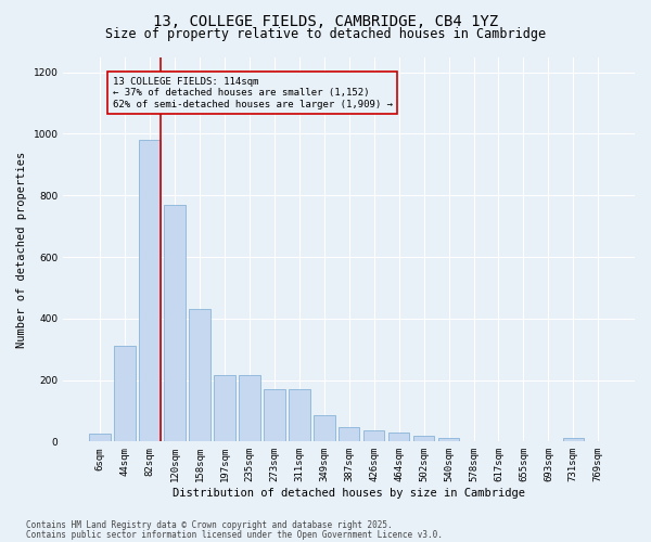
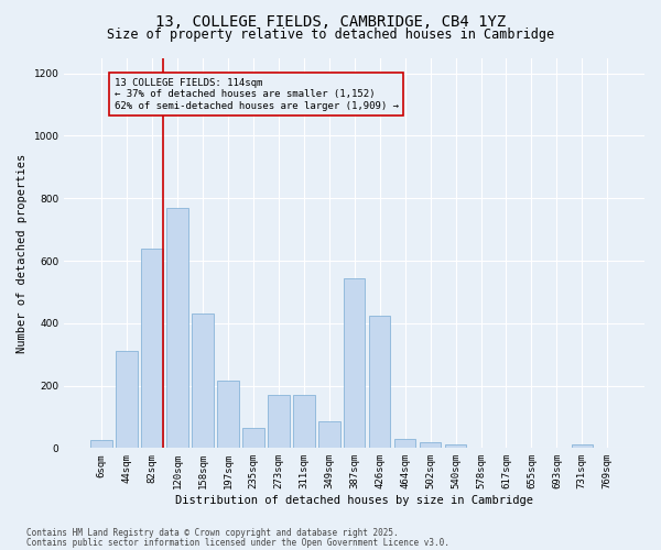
82sqm: 980 -> 640
235sqm: 215 -> 65
387sqm: 48 -> 545
426sqm: 35 -> 425
